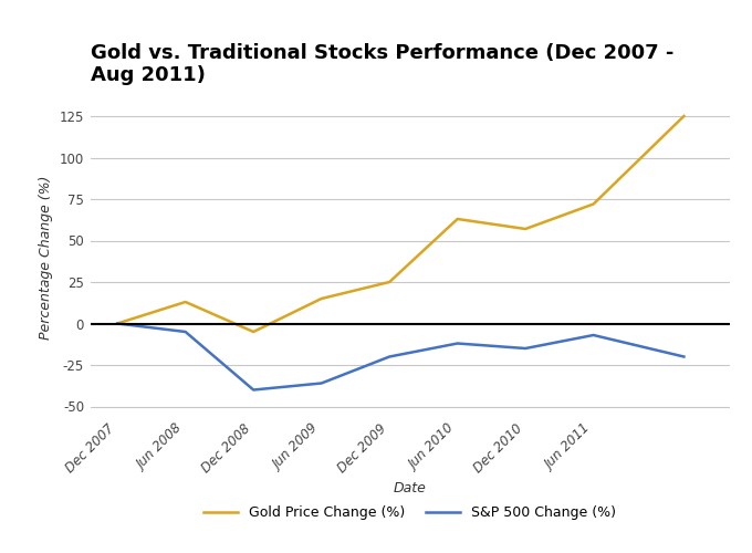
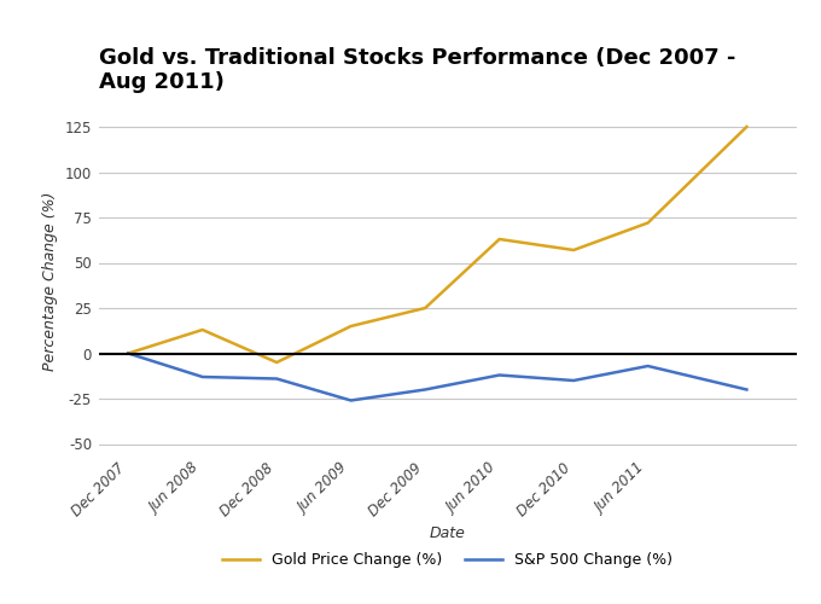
S&P 500 Change (%)/Jun 2008: -5 -> -13
S&P 500 Change (%)/Dec 2008: -40 -> -14
S&P 500 Change (%)/Jun 2009: -36 -> -26
